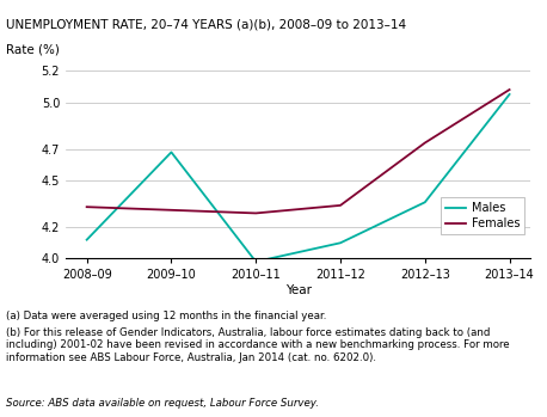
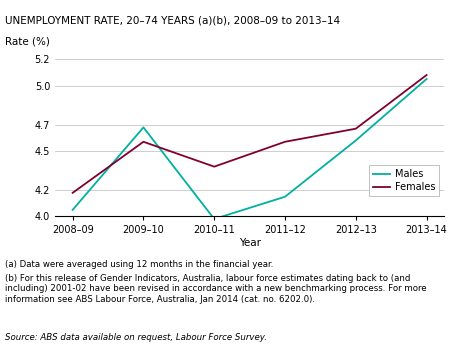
Males/2008–09: 4.12 -> 4.05
Females/2008–09: 4.33 -> 4.18
Females/2009–10: 4.31 -> 4.57
Females/2010–11: 4.29 -> 4.38
Males/2011–12: 4.10 -> 4.15
Females/2011–12: 4.34 -> 4.57
Males/2012–13: 4.36 -> 4.58
Females/2012–13: 4.74 -> 4.67
